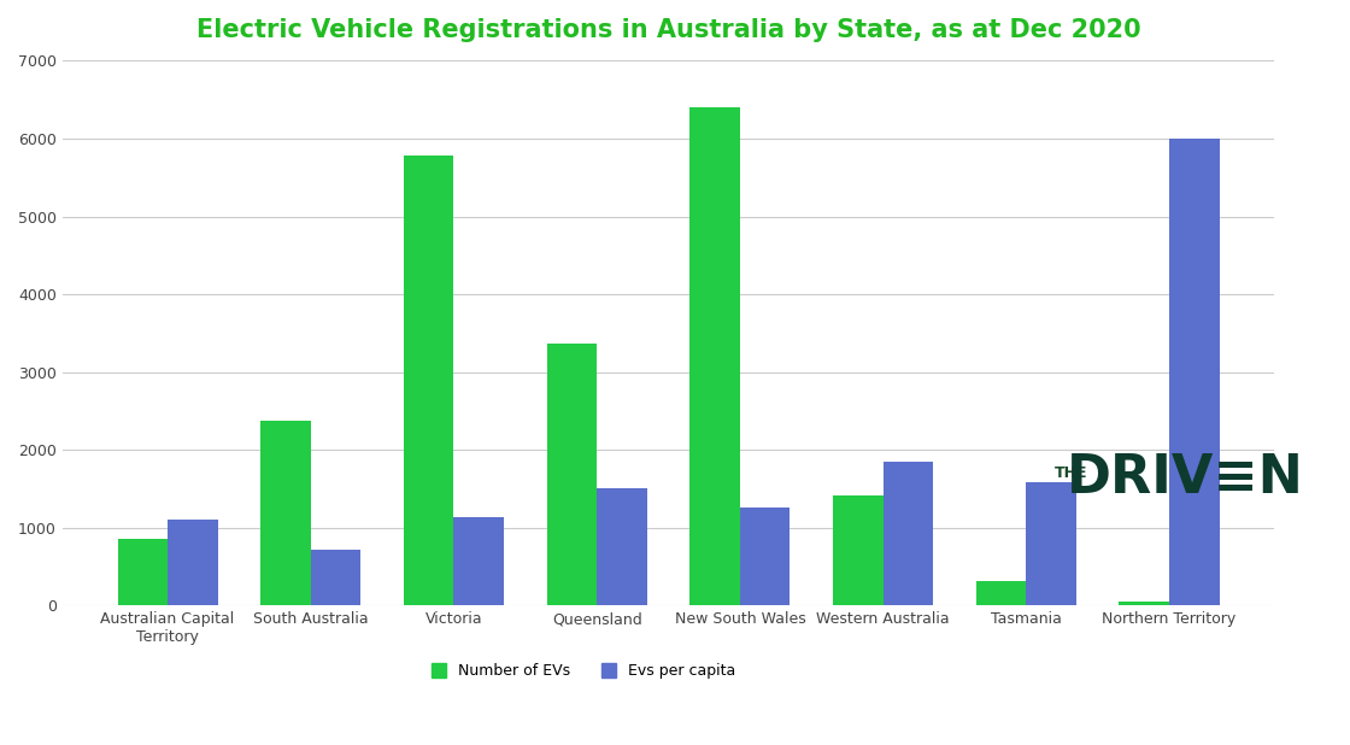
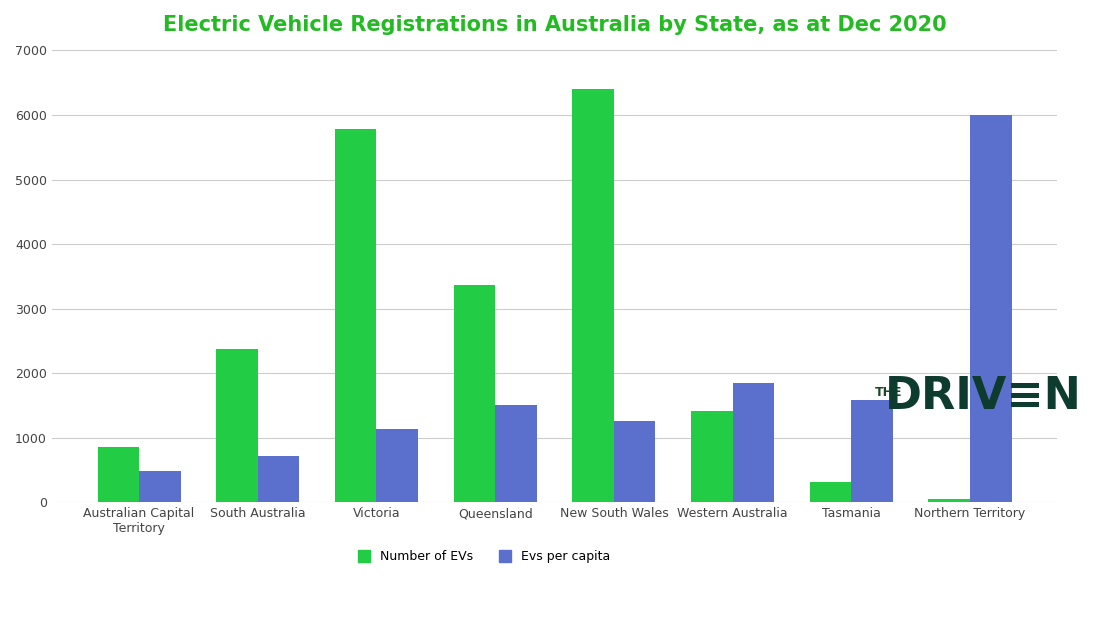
Evs per capita/Australian Capital Territory: 1100 -> 490
